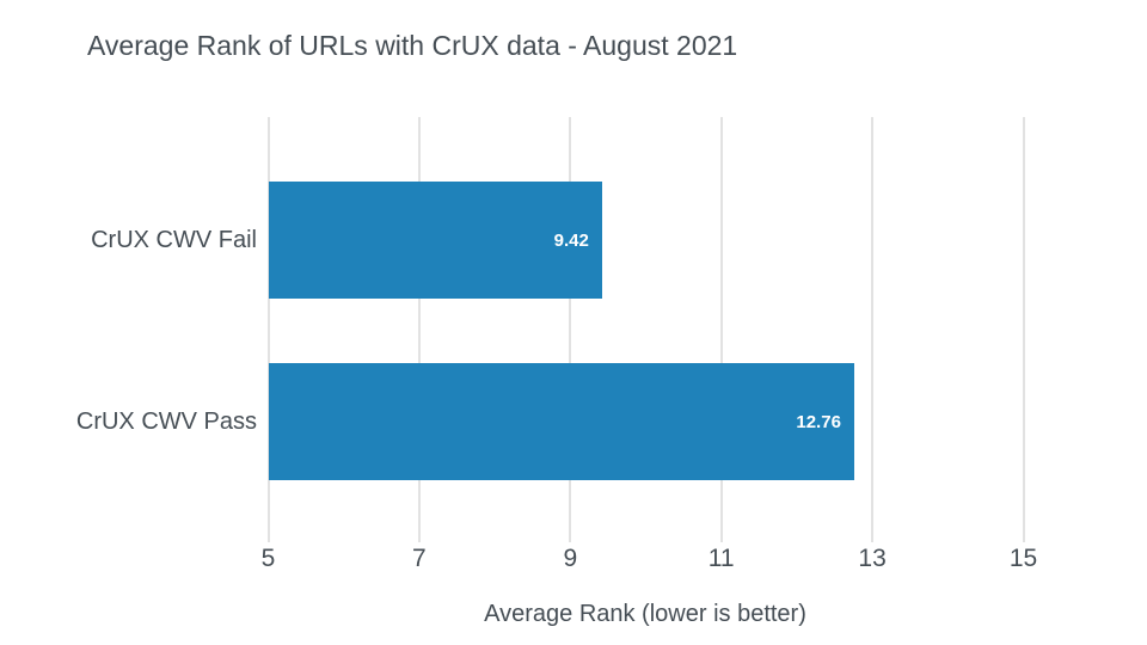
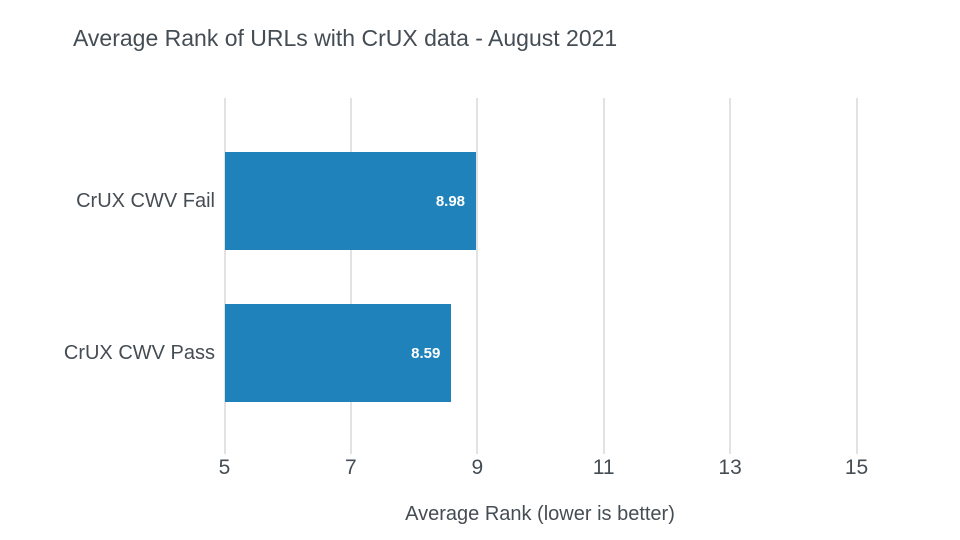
CrUX CWV Fail: 9.42 -> 8.98
CrUX CWV Pass: 12.76 -> 8.59
